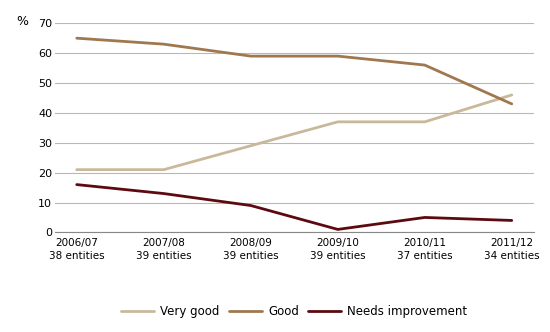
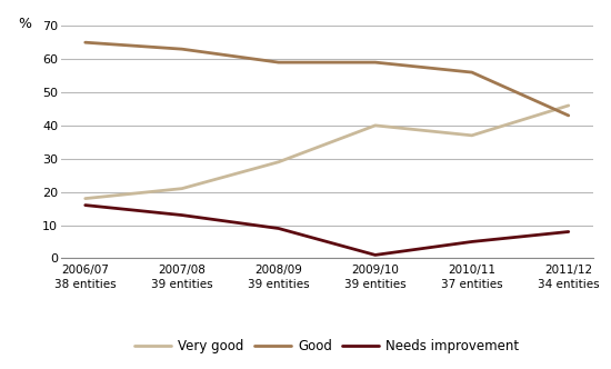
Very good/2006/07 38 entities: 21 -> 18
Very good/2009/10 39 entities: 37 -> 40
Needs improvement/2011/12 34 entities: 4 -> 8
